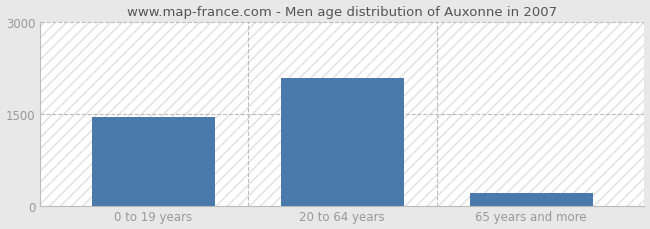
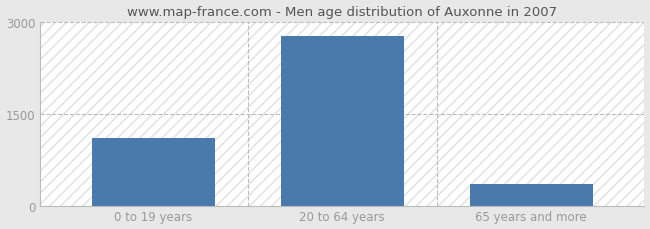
0 to 19 years: 1440 -> 1100
20 to 64 years: 2080 -> 2760
65 years and more: 200 -> 350
